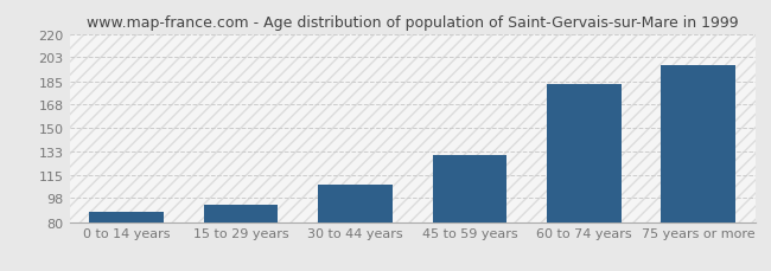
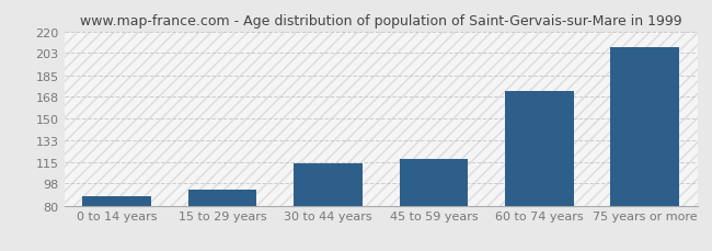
30 to 44 years: 108 -> 114
45 to 59 years: 130 -> 118
60 to 74 years: 183 -> 172
75 years or more: 197 -> 208
